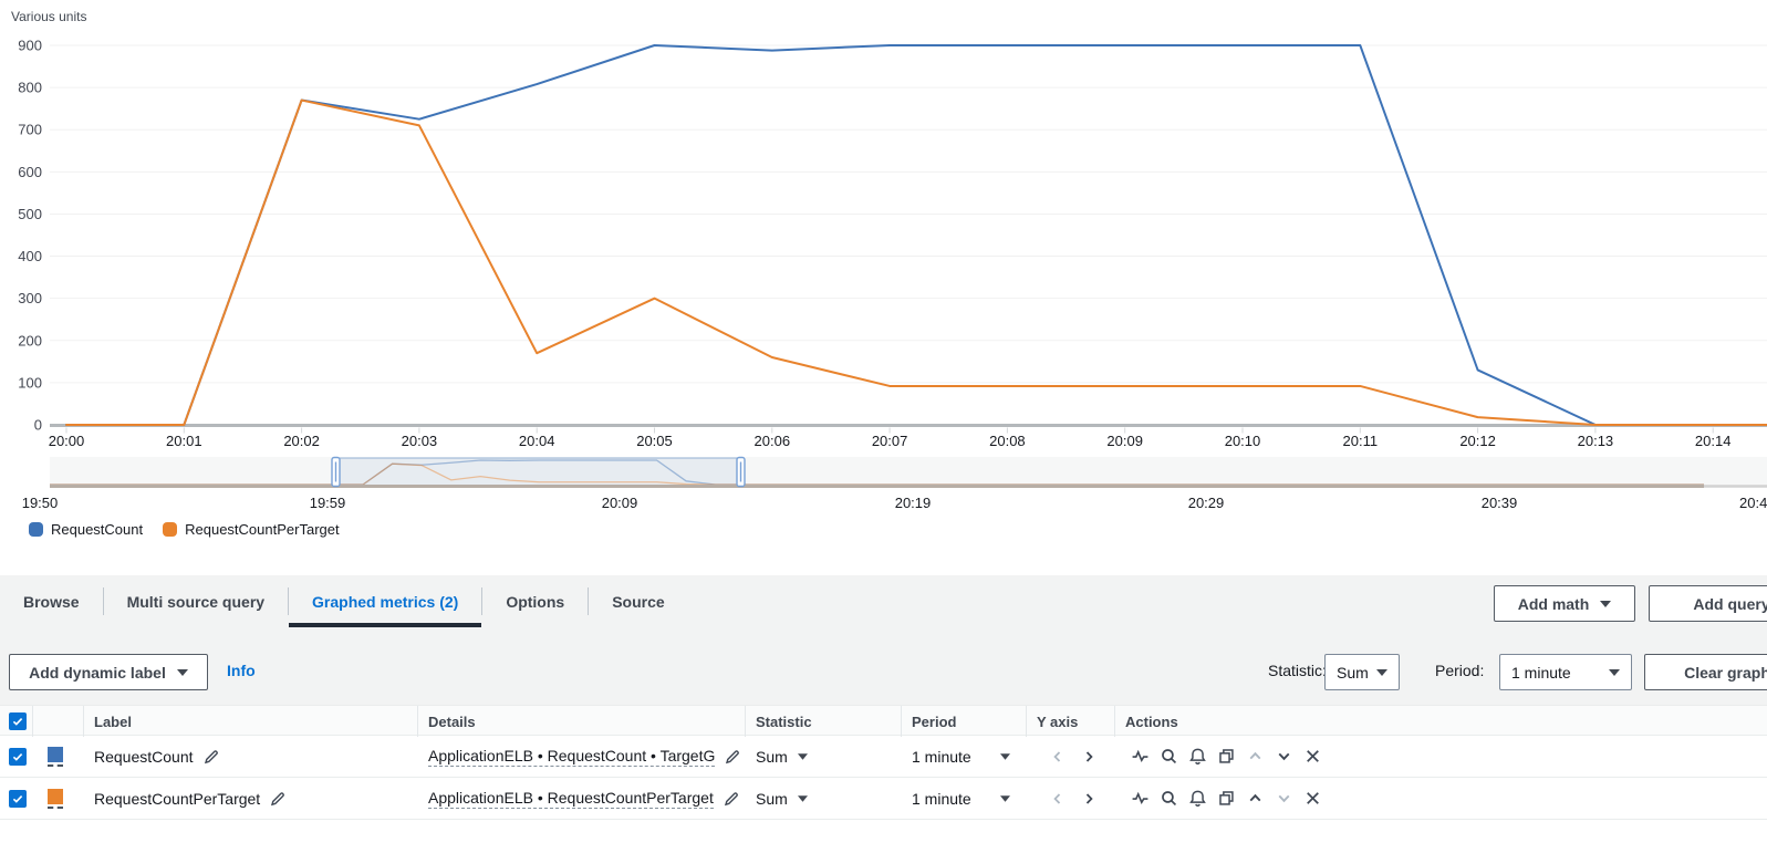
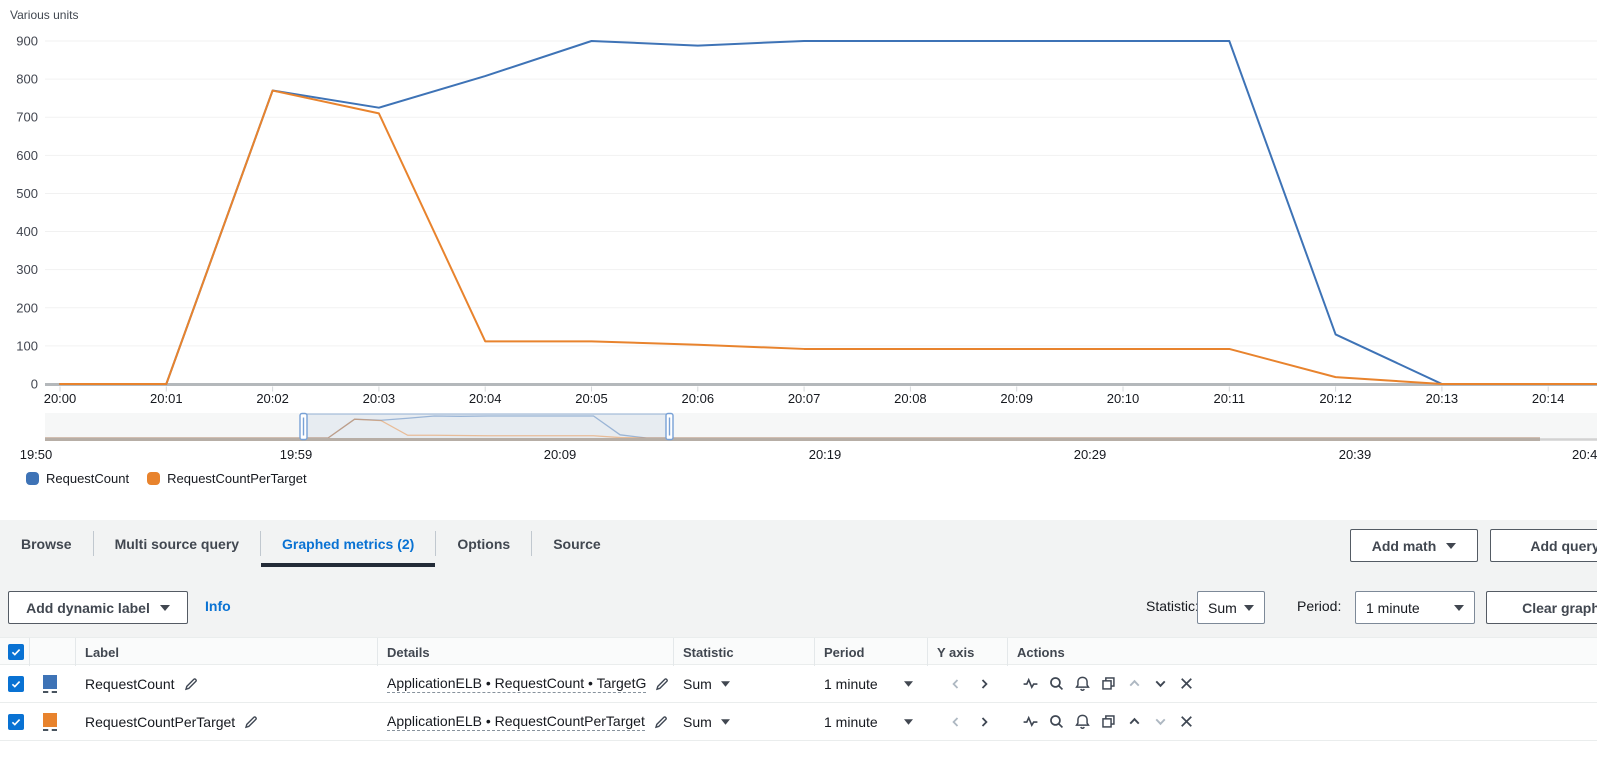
RequestCountPerTarget/20:04: 170 -> 110
RequestCountPerTarget/20:05: 300 -> 110
RequestCountPerTarget/20:06: 160 -> 100
